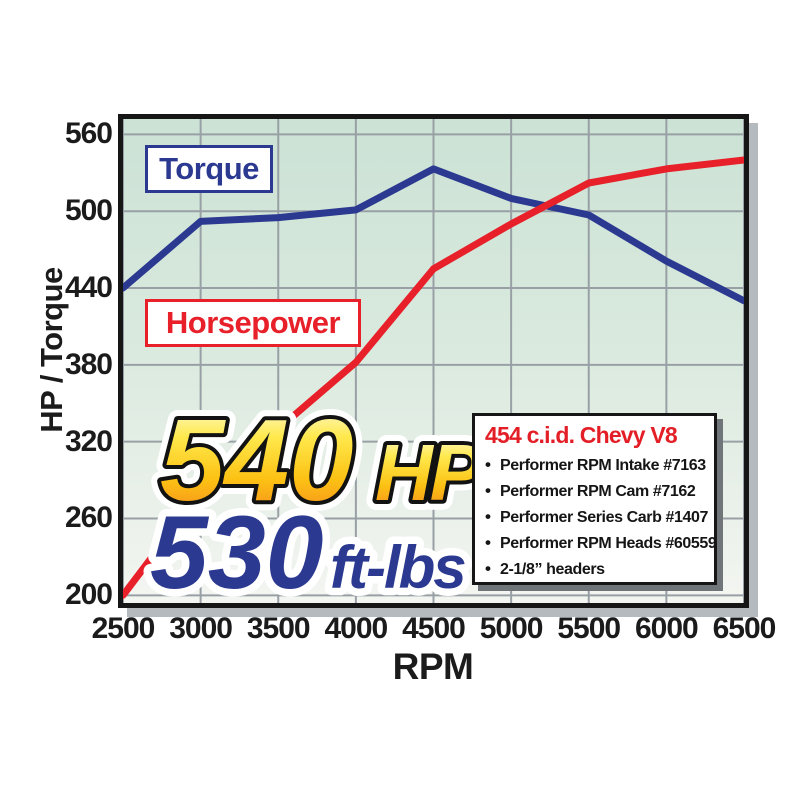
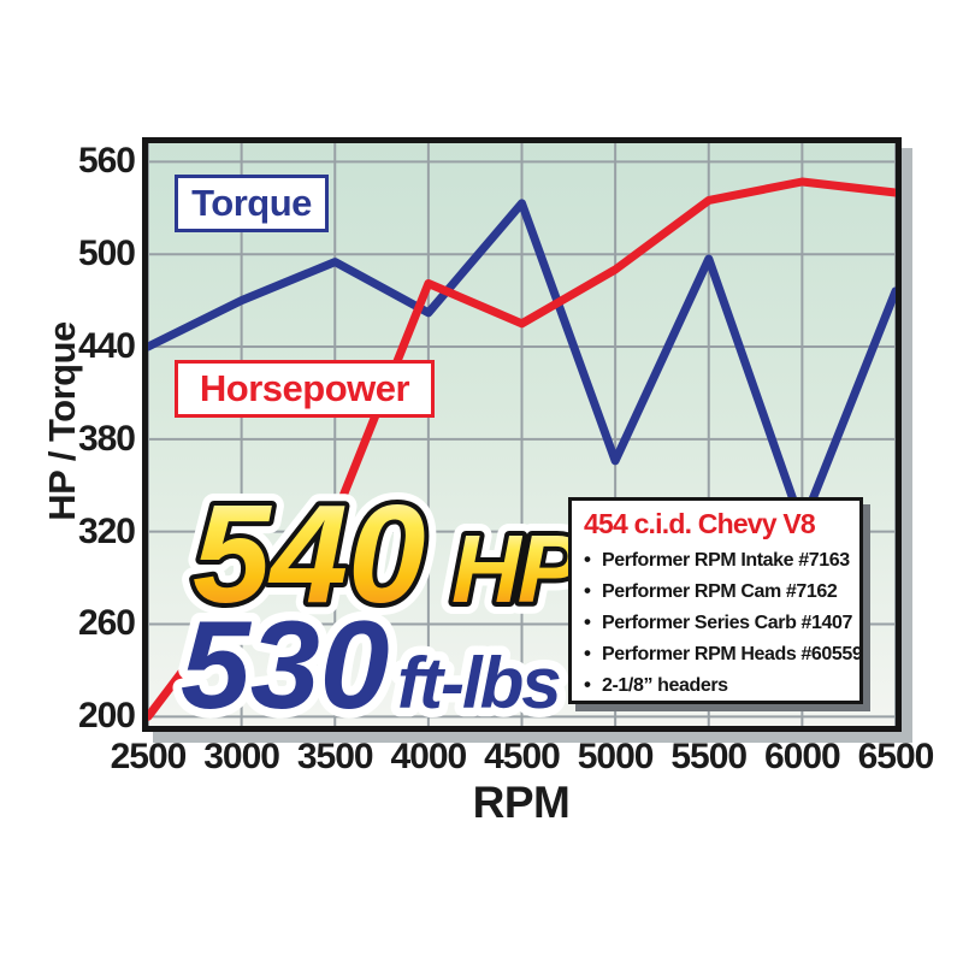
Torque/3000: 492 -> 470
Torque/4000: 501 -> 462
Horsepower/4000: 382 -> 481
Torque/5000: 510 -> 366
Horsepower/5500: 522 -> 535
Torque/6000: 461 -> 324
Horsepower/6000: 533 -> 547
Torque/6500: 430 -> 476
